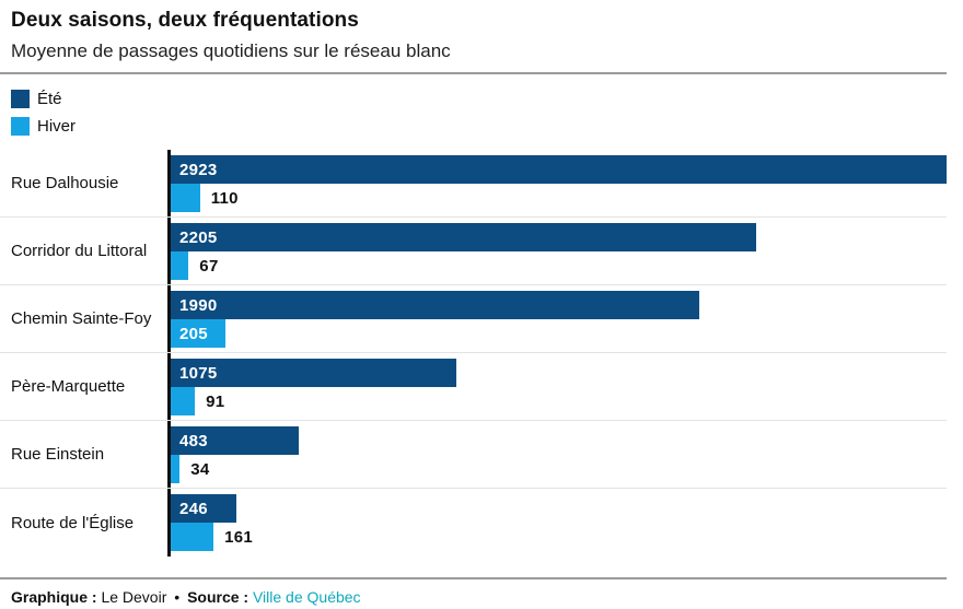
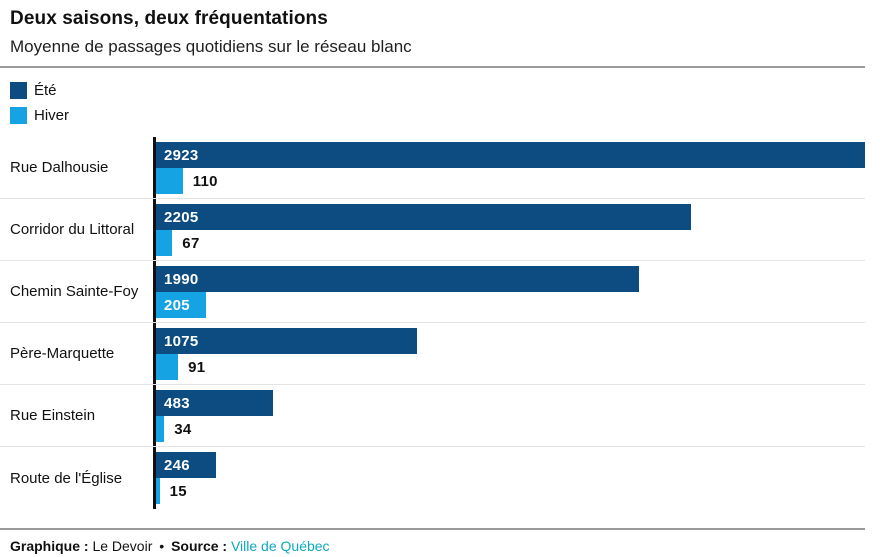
Hiver/Route de l'Église: 161 -> 15
